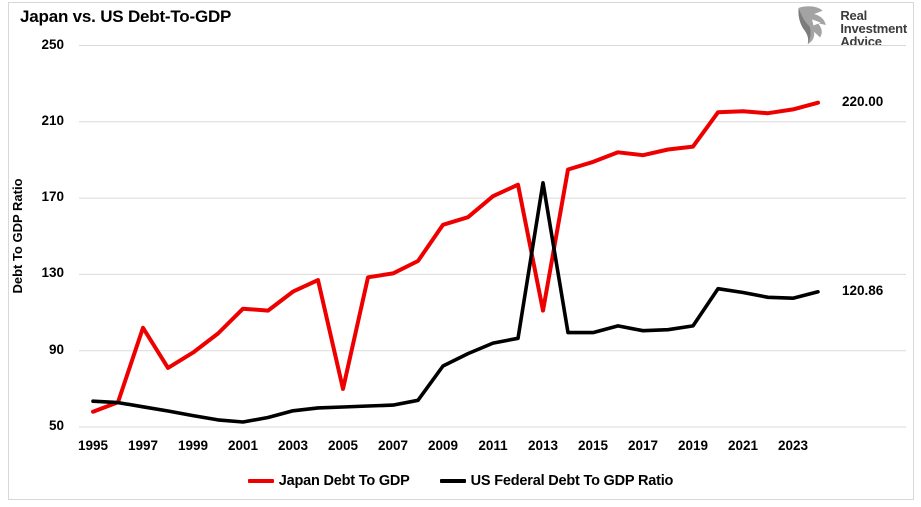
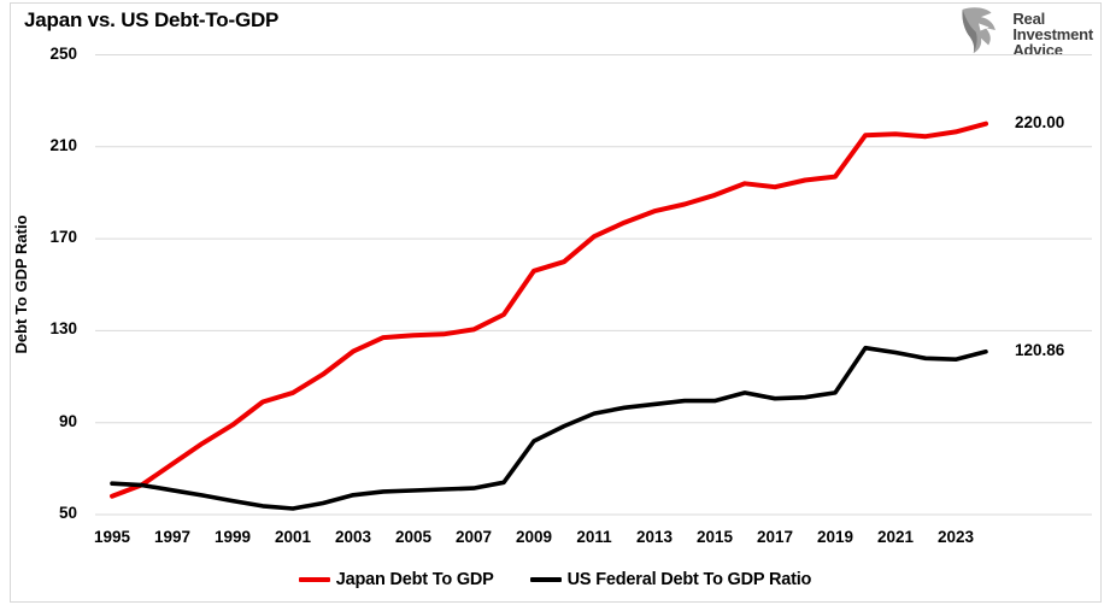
Japan Debt To GDP/1997: 102 -> 72
Japan Debt To GDP/2001: 112 -> 103
Japan Debt To GDP/2005: 70 -> 128
Japan Debt To GDP/2013: 111 -> 182
US Federal Debt To GDP Ratio/2013: 178 -> 98
